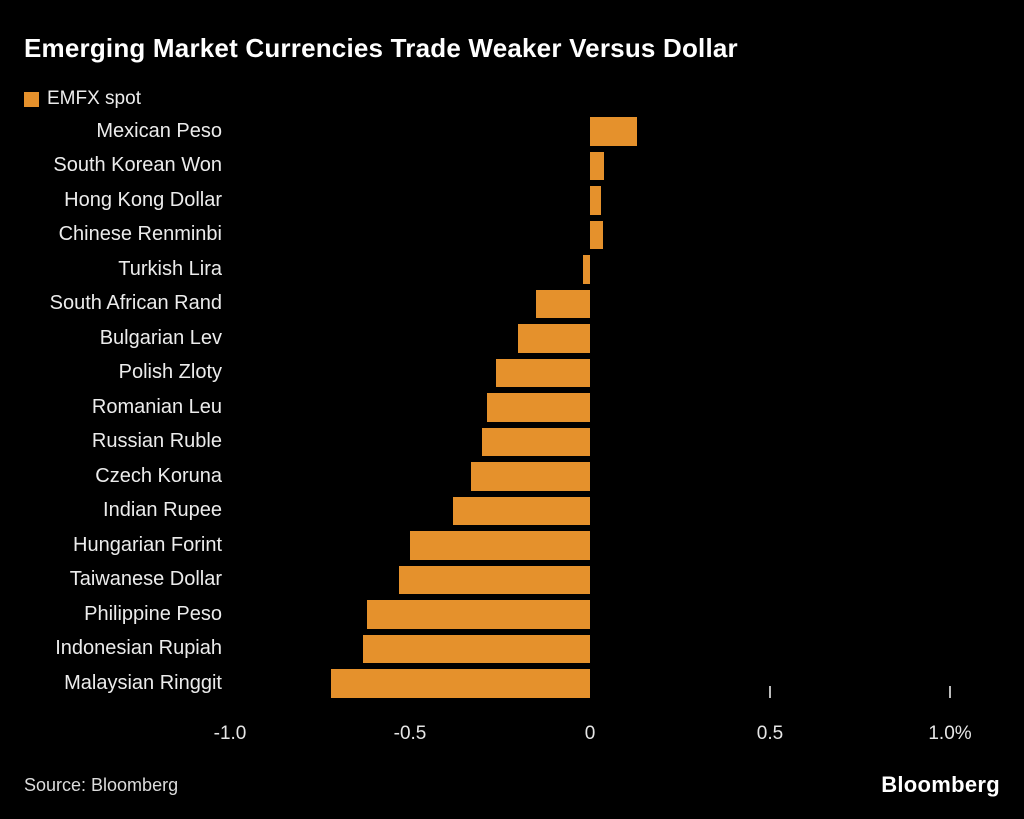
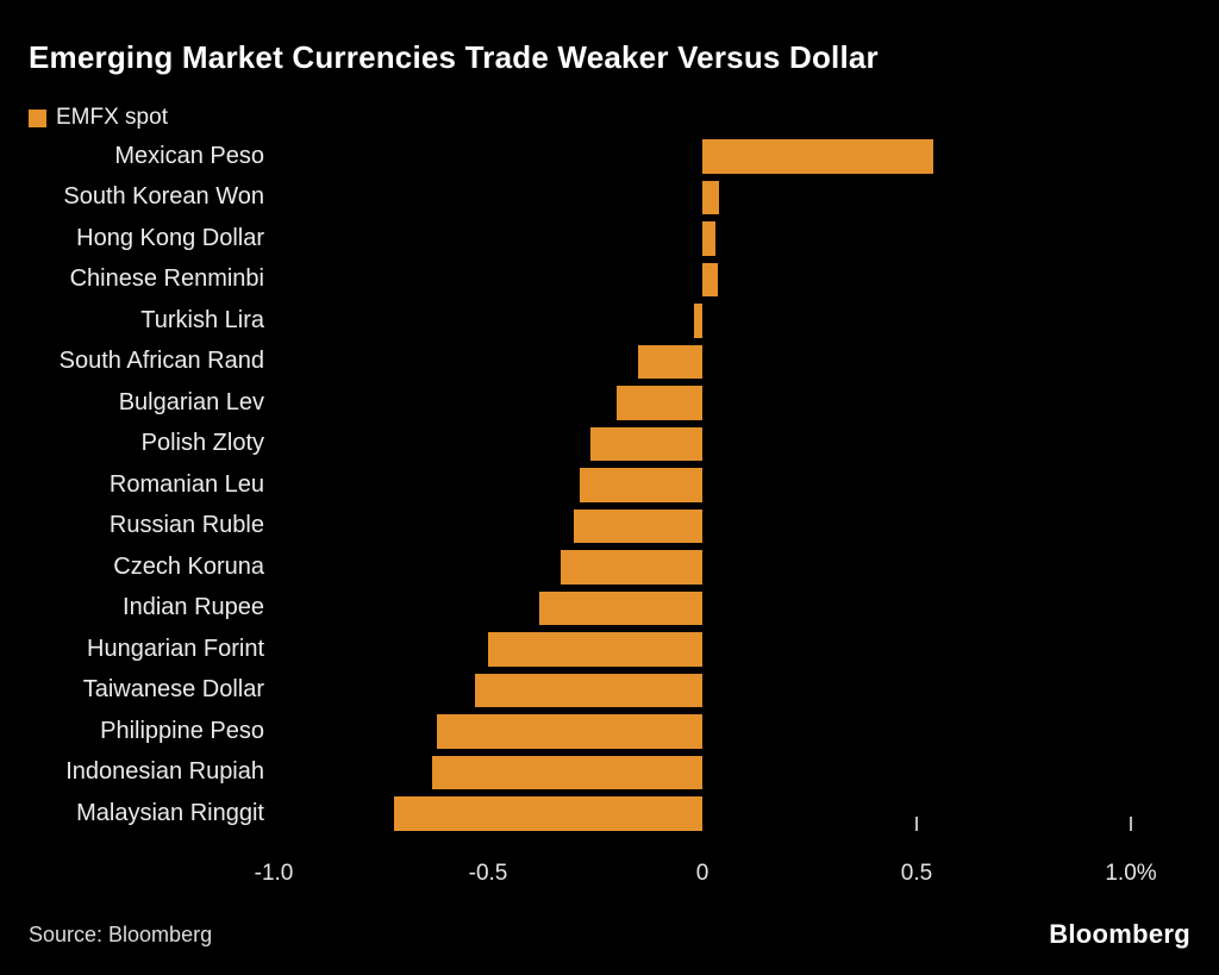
Mexican Peso: 0.13% -> 0.54%
